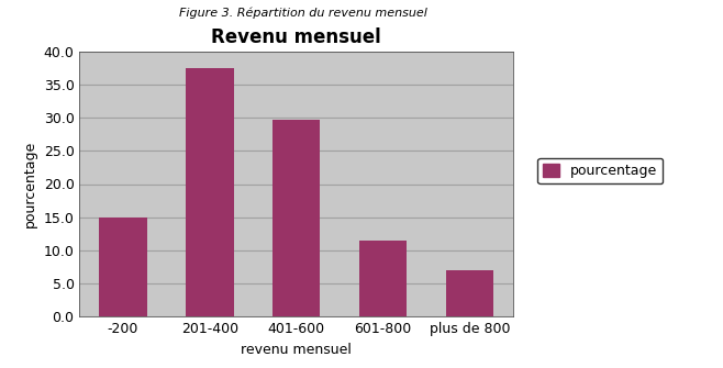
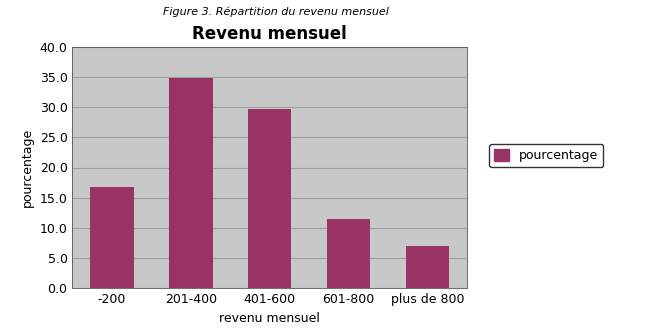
-200: 15.0 -> 16.8
201-400: 37.5 -> 34.8
